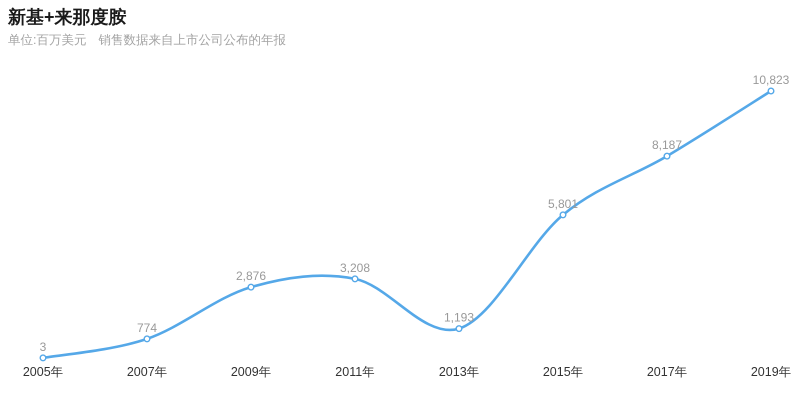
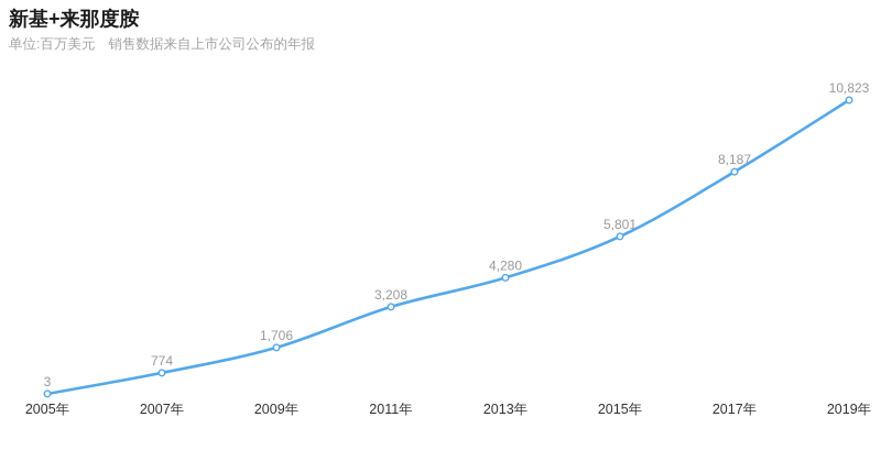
2009年: 2,876 -> 1,706
2013年: 1,193 -> 4,280
